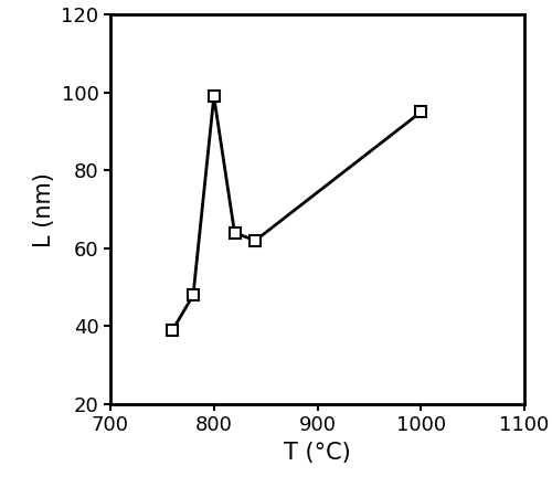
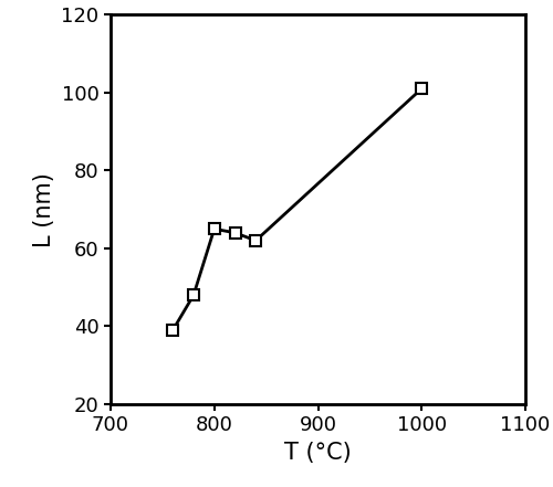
800: 99 -> 65
1000: 95 -> 101
